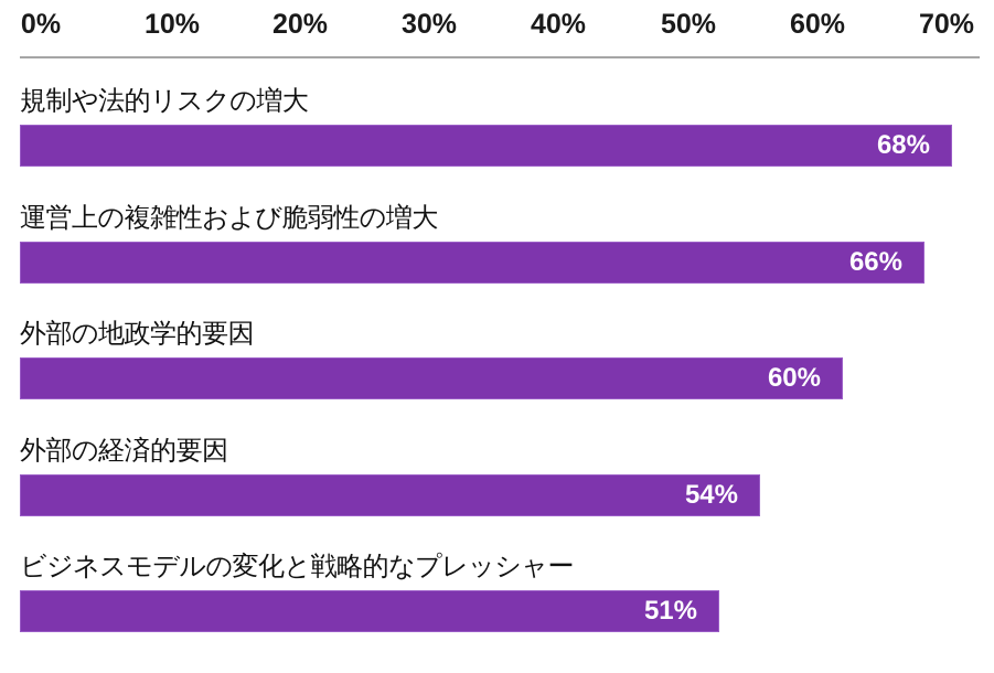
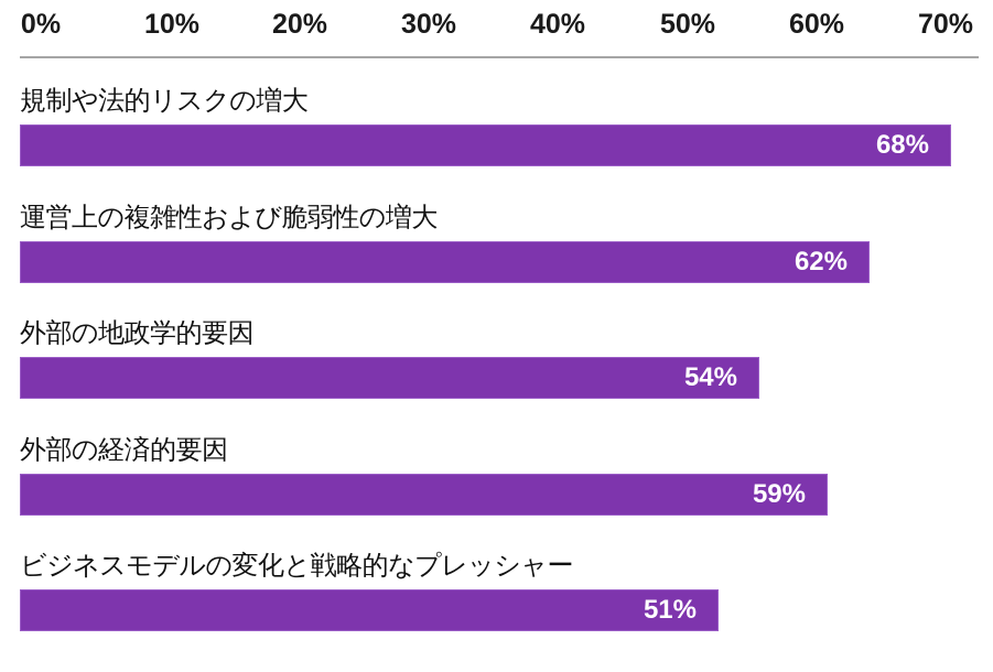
運営上の複雑性および脆弱性の増大: 66% -> 62%
外部の地政学的要因: 60% -> 54%
外部の経済的要因: 54% -> 59%
